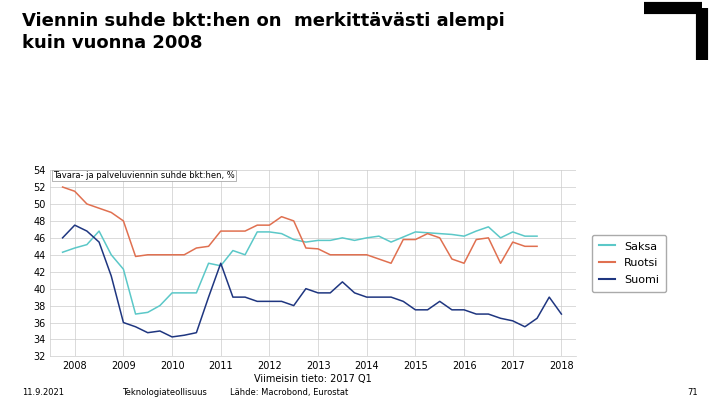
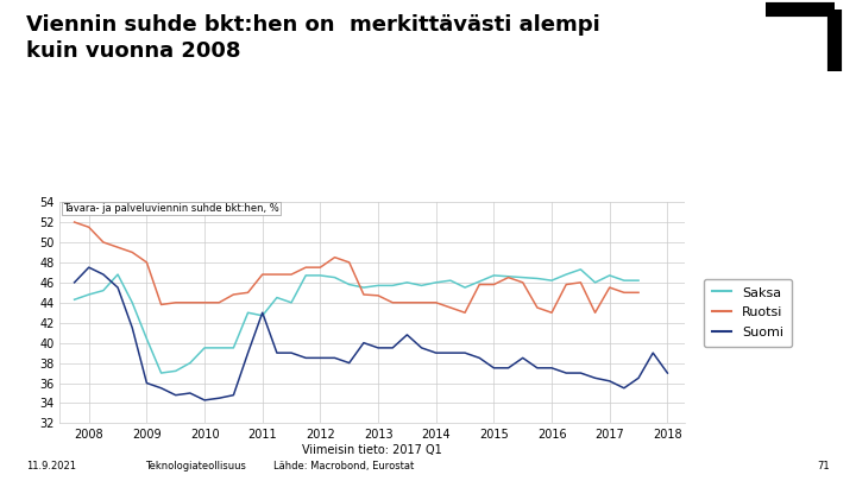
Saksa/2009: 42.3 -> 40.4
